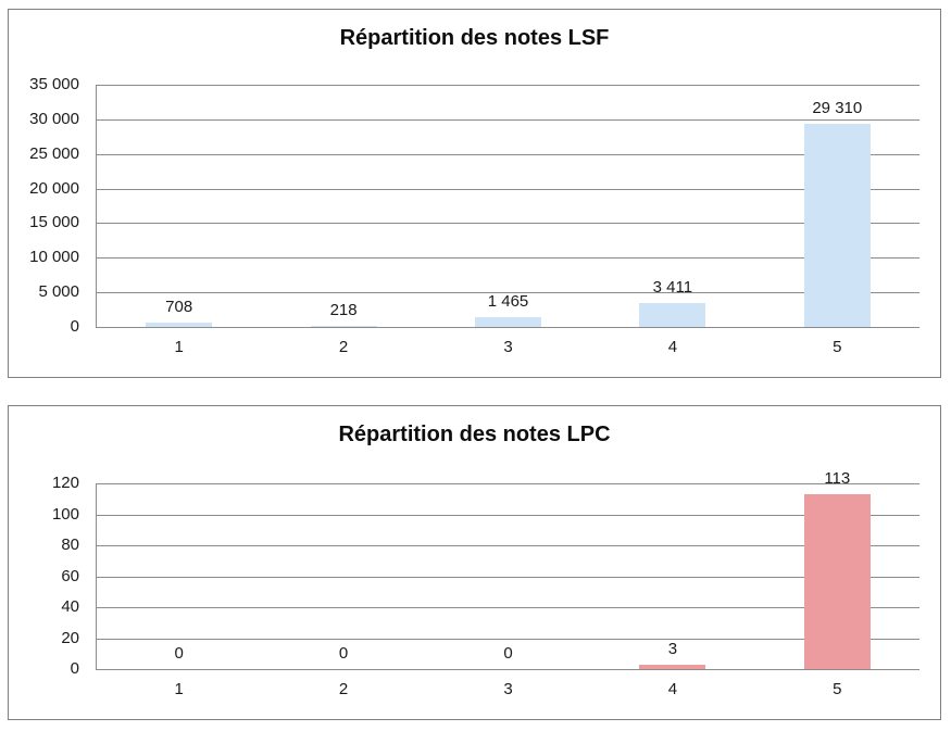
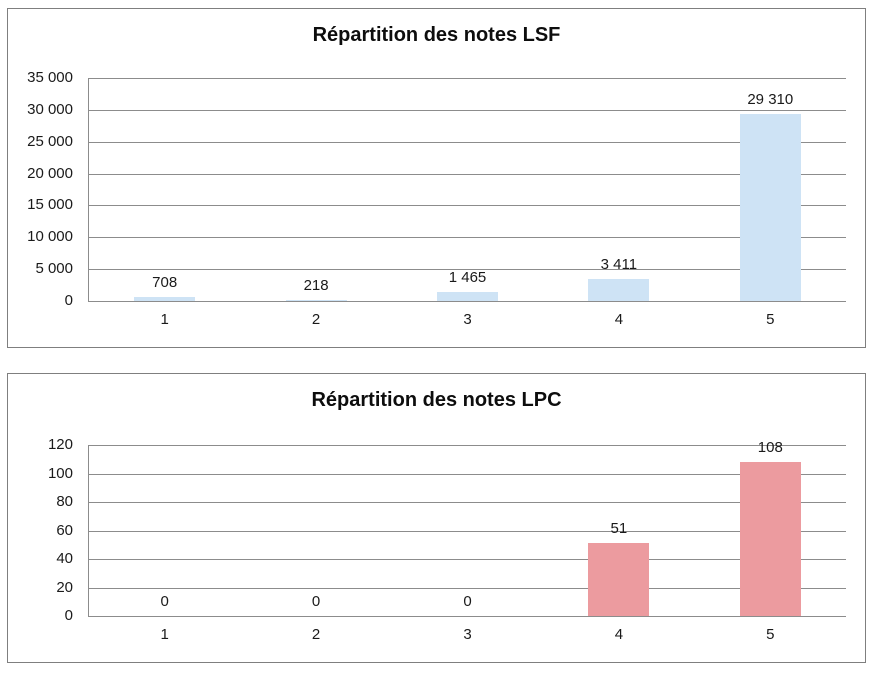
Répartition des notes LPC/4: 3 -> 51
Répartition des notes LPC/5: 113 -> 108
